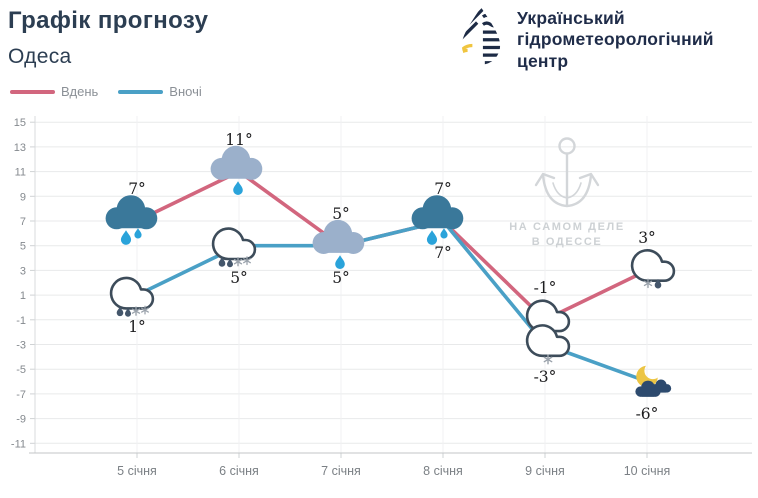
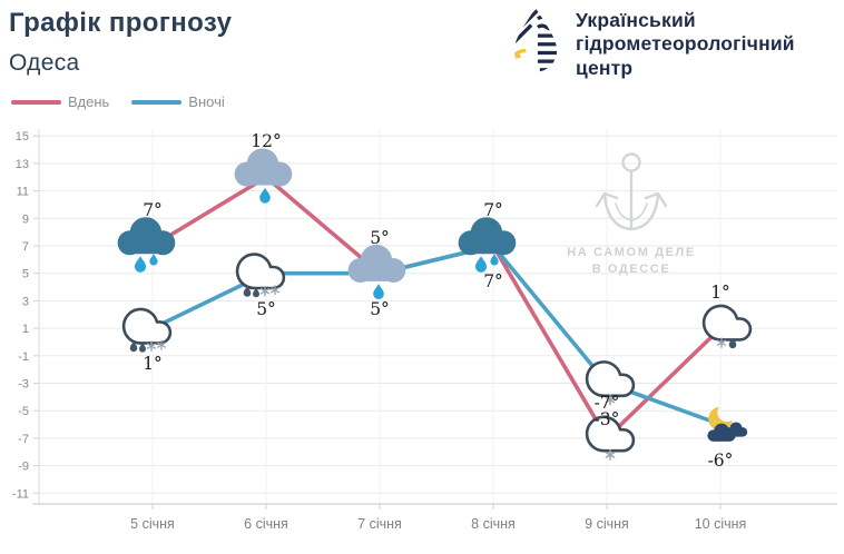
Вдень/6 січня: 11° -> 12°
Вдень/9 січня: -1° -> -7°
Вдень/10 січня: 3° -> 1°
